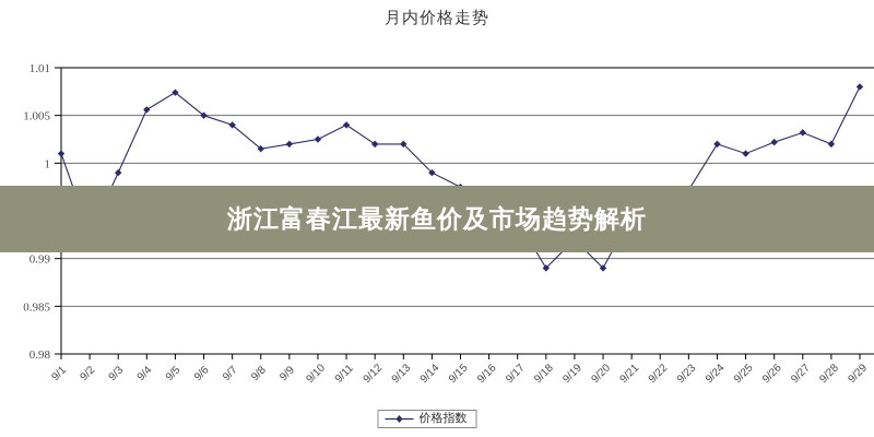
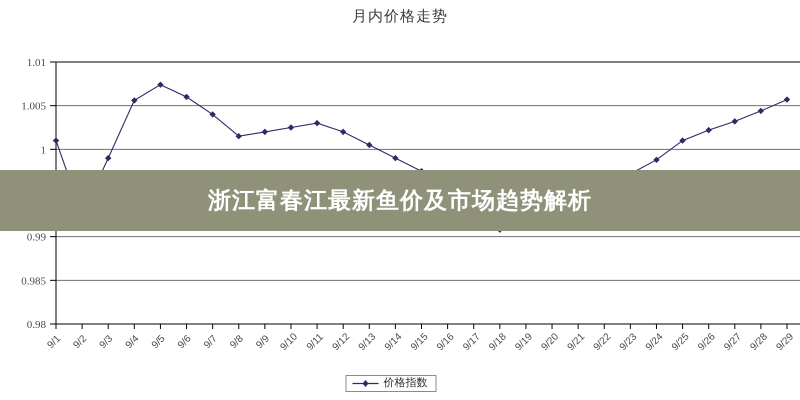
9/6: 1.005 -> 1.006
9/11: 1.004 -> 1.003
9/13: 1.002 -> 1.000
9/18: 0.989 -> 0.991
9/20: 0.989 -> 0.993
9/24: 1.002 -> 0.999
9/28: 1.002 -> 1.004
9/29: 1.008 -> 1.006
